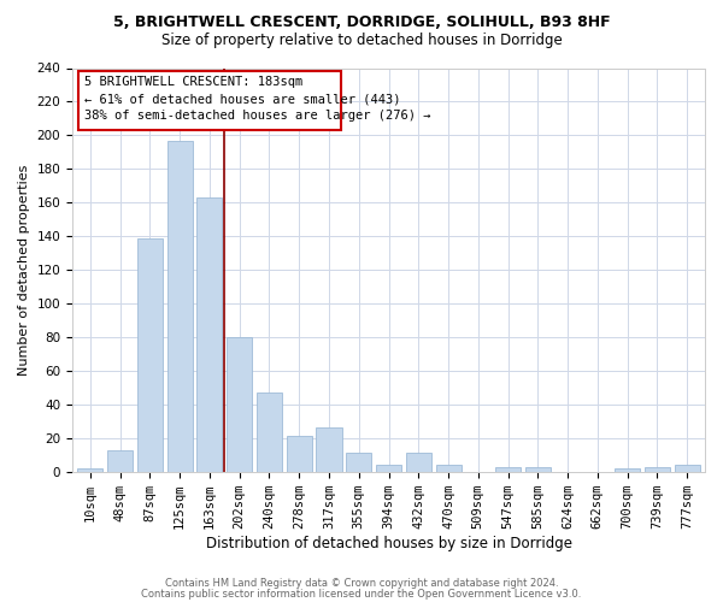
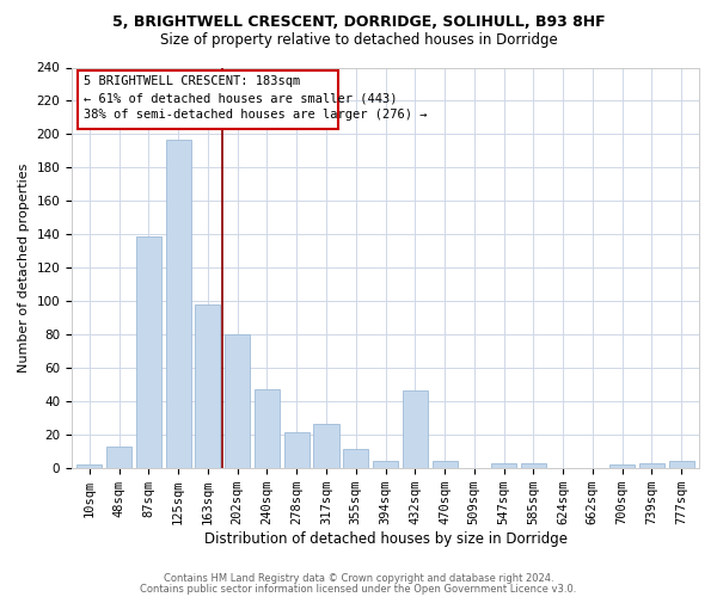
163sqm: 163 -> 98
432sqm: 11 -> 46
